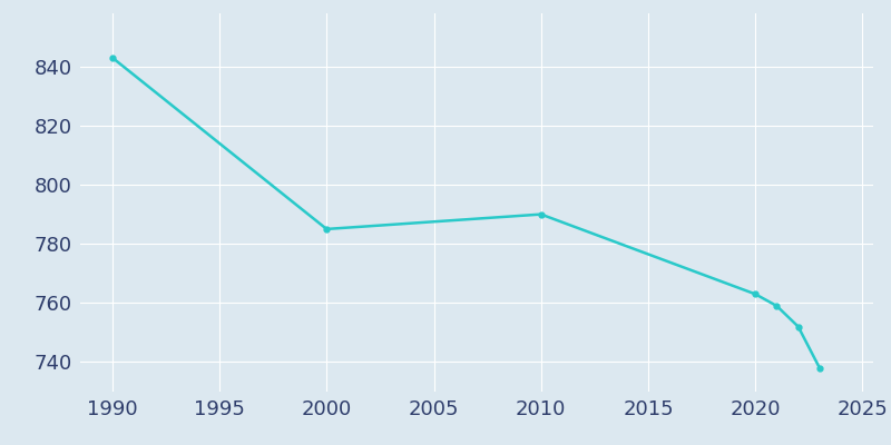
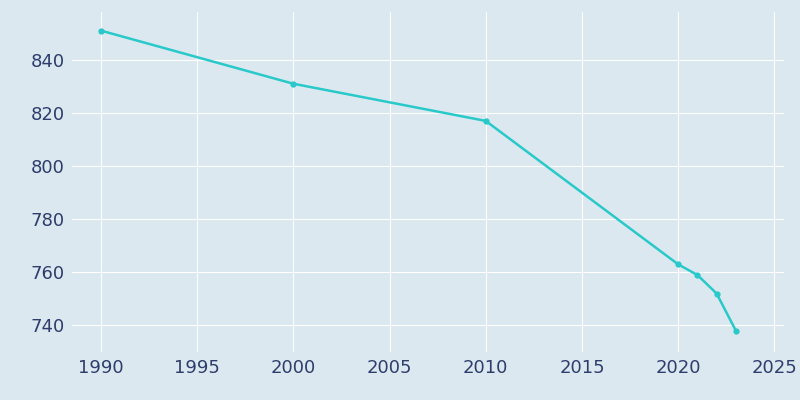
1990: 843 -> 851
2000: 785 -> 831
2010: 790 -> 817
